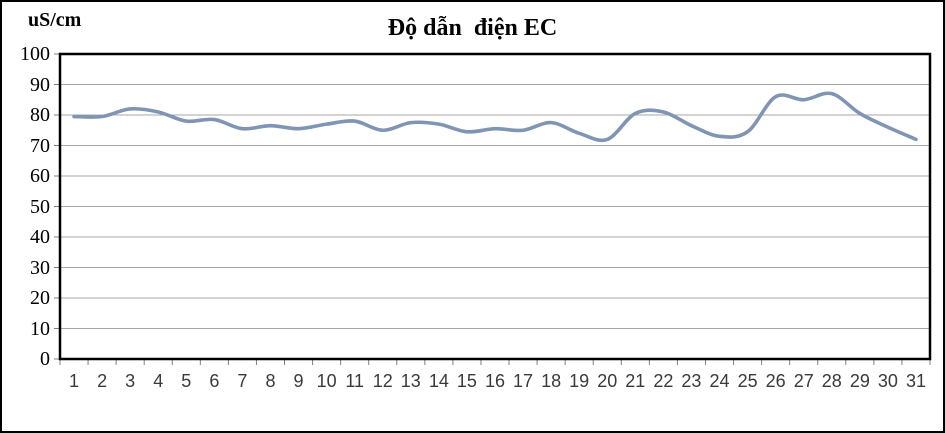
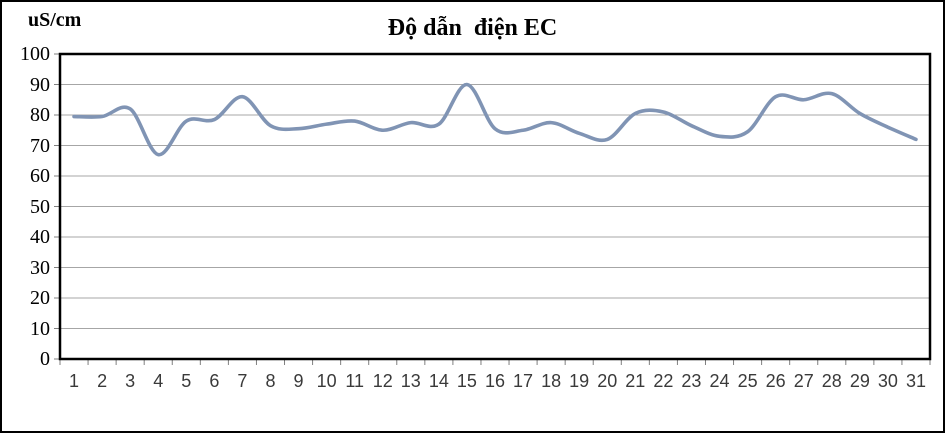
4: 81 -> 67
7: 76 -> 86
15: 74 -> 90
